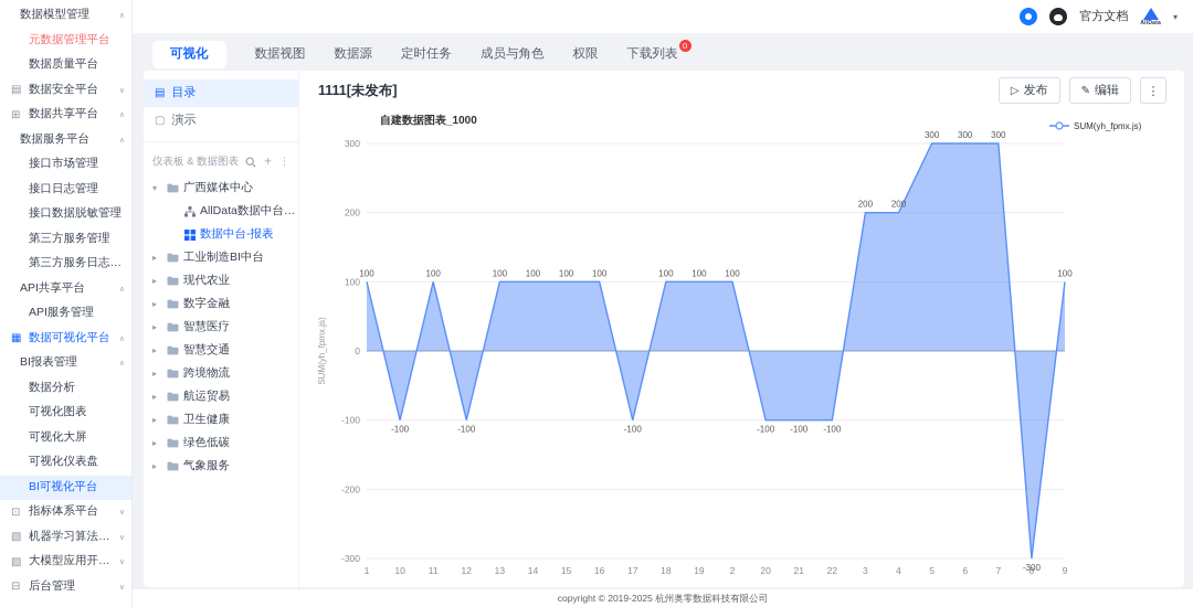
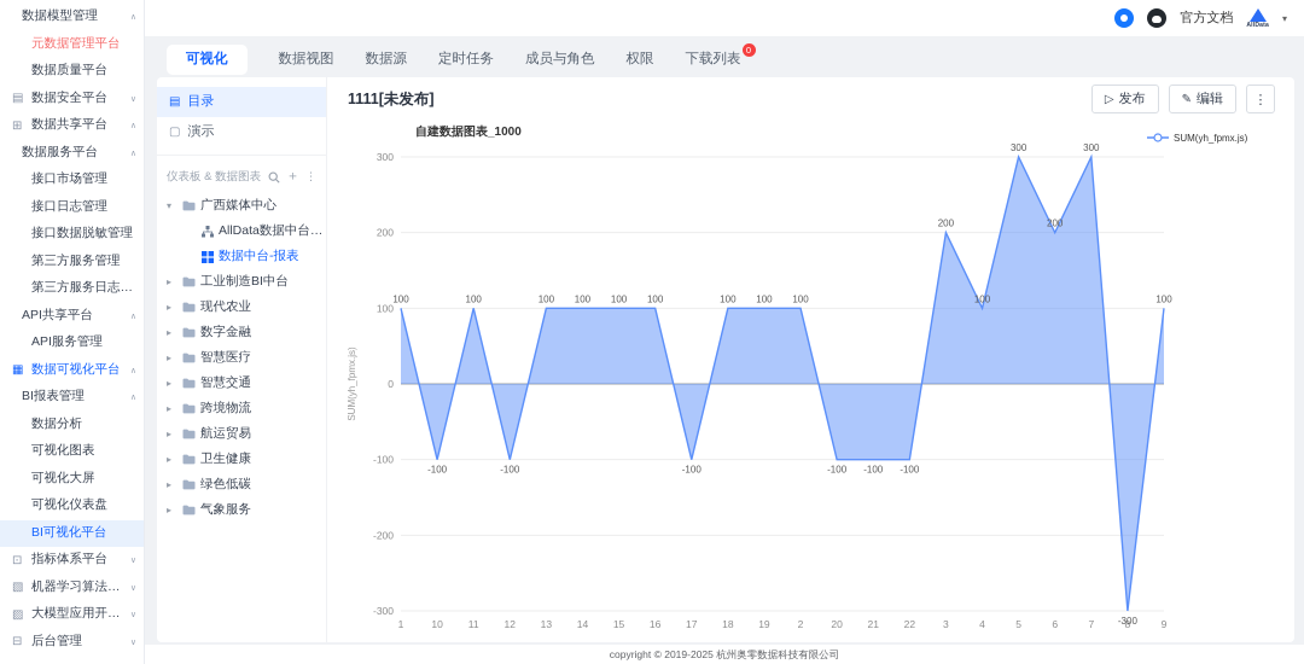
4: 200 -> 100
6: 300 -> 200
